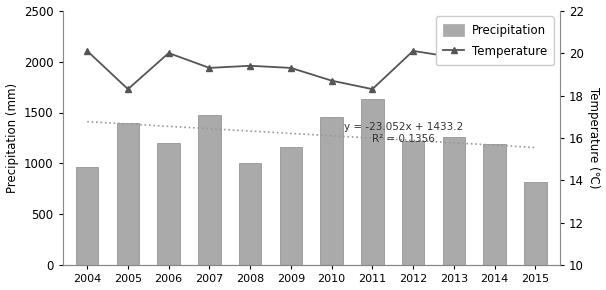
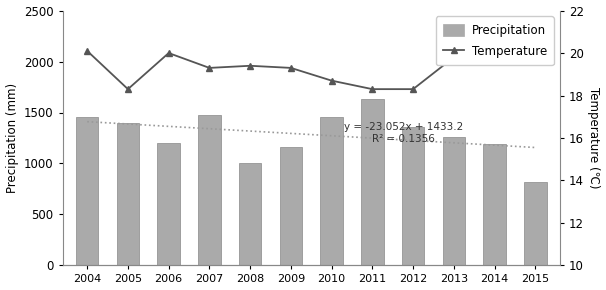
Precipitation/2004: 970 -> 1460
Precipitation/2012: 1220 -> 1360
Temperature/2012: 20.1 -> 18.3
